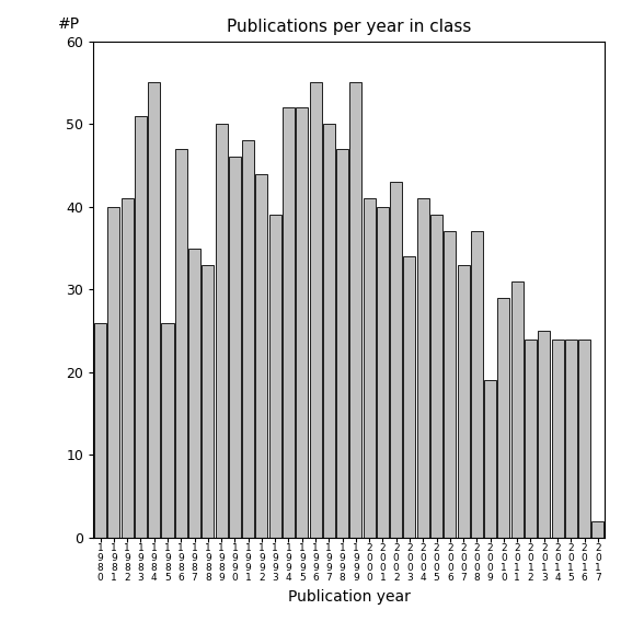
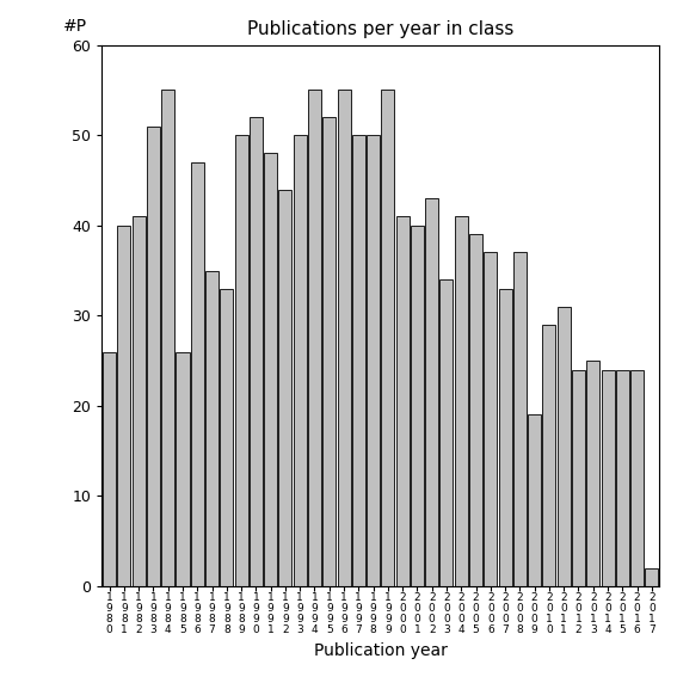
1 9 9 0: 46 -> 52
1 9 9 3: 39 -> 50
1 9 9 4: 52 -> 55
1 9 9 8: 47 -> 50
